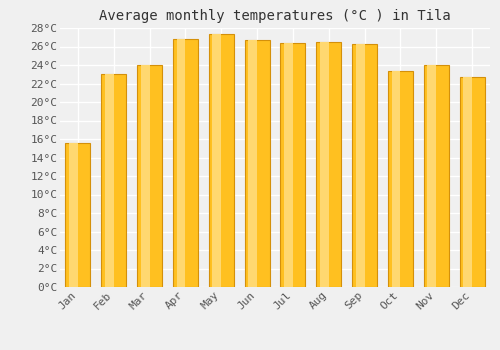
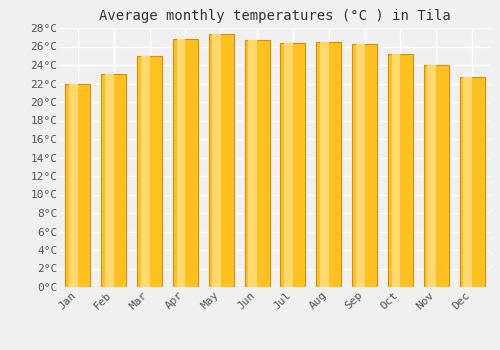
Jan: 15.6°C -> 22.0°C
Mar: 24.0°C -> 25.0°C
Oct: 23.4°C -> 25.2°C
